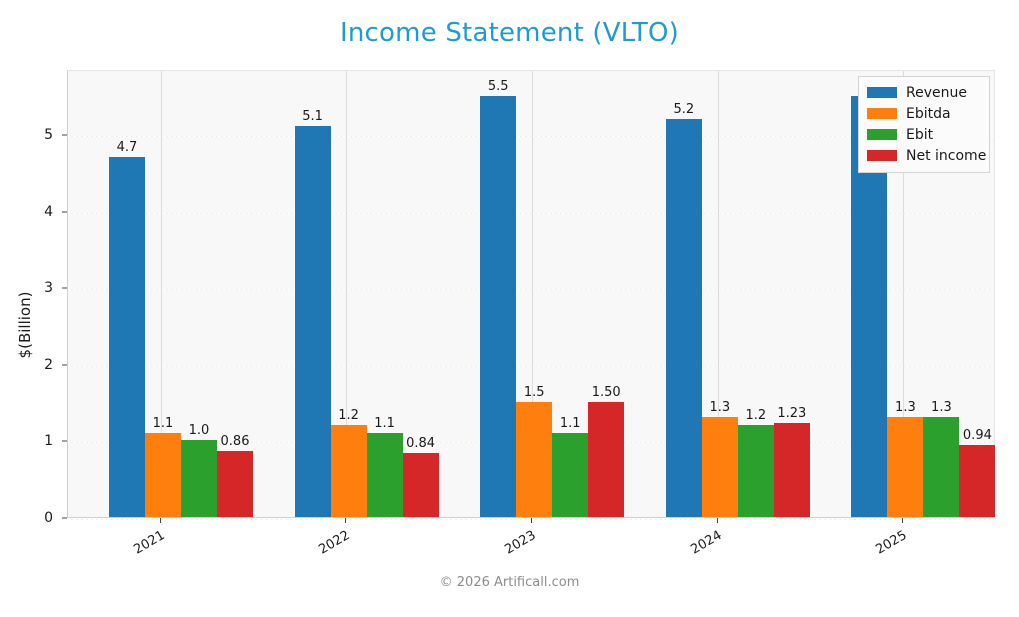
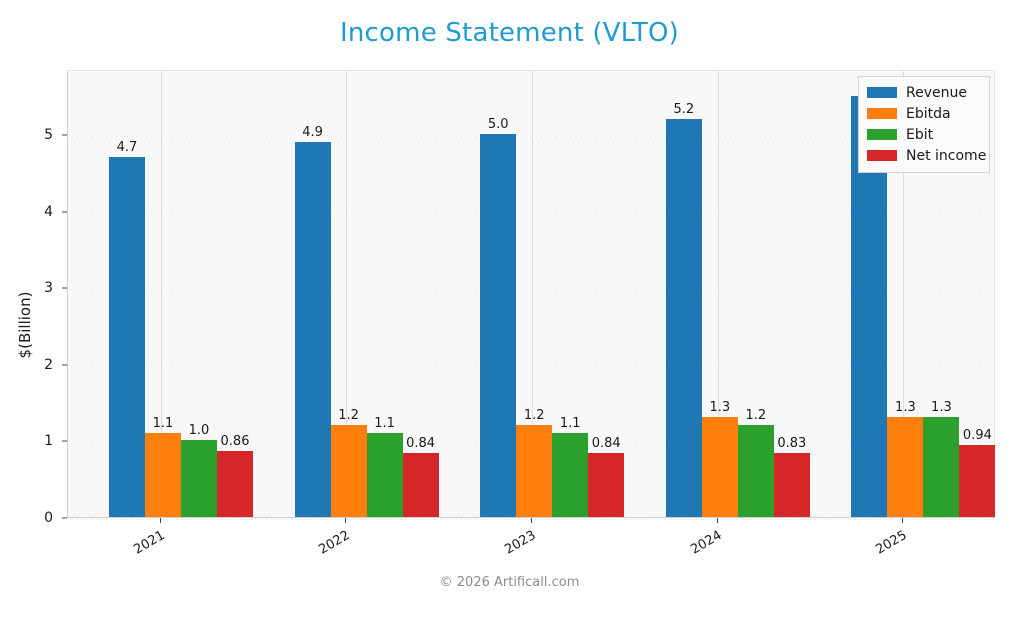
Revenue/2022: 5.1 -> 4.9
Revenue/2023: 5.5 -> 5.0
Ebitda/2023: 1.5 -> 1.2
Net income/2023: 1.50 -> 0.84
Net income/2024: 1.23 -> 0.83
